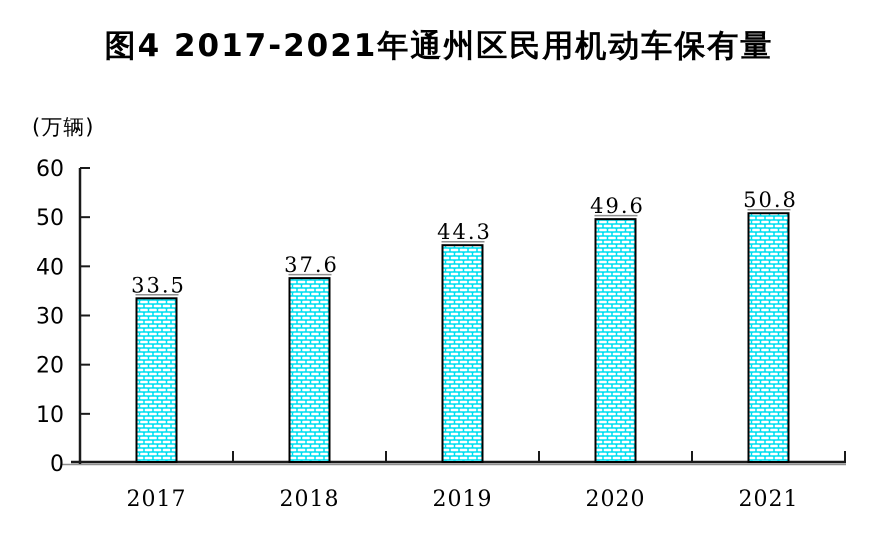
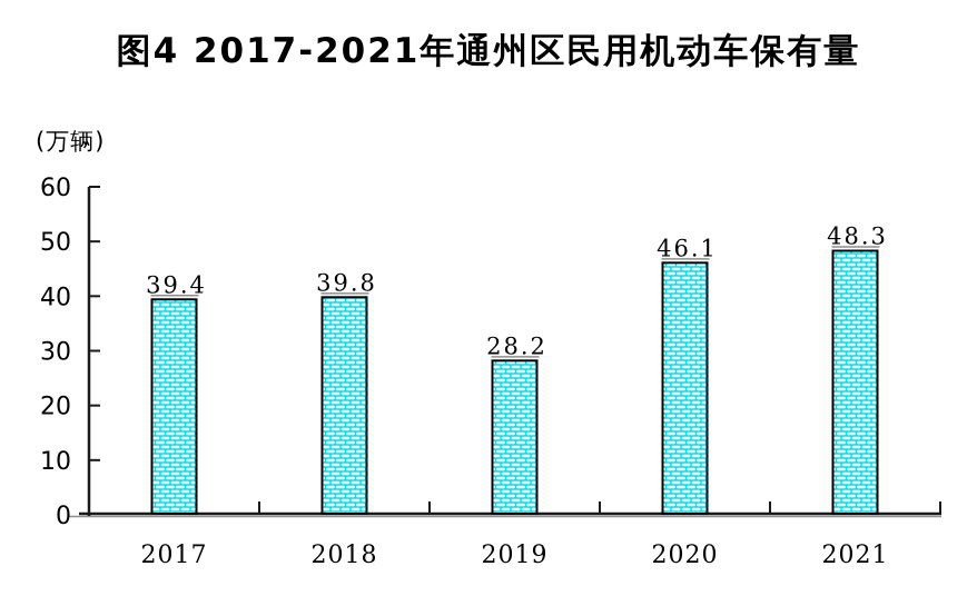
2017: 33.5 -> 39.4
2018: 37.6 -> 39.8
2019: 44.3 -> 28.2
2020: 49.6 -> 46.1
2021: 50.8 -> 48.3
